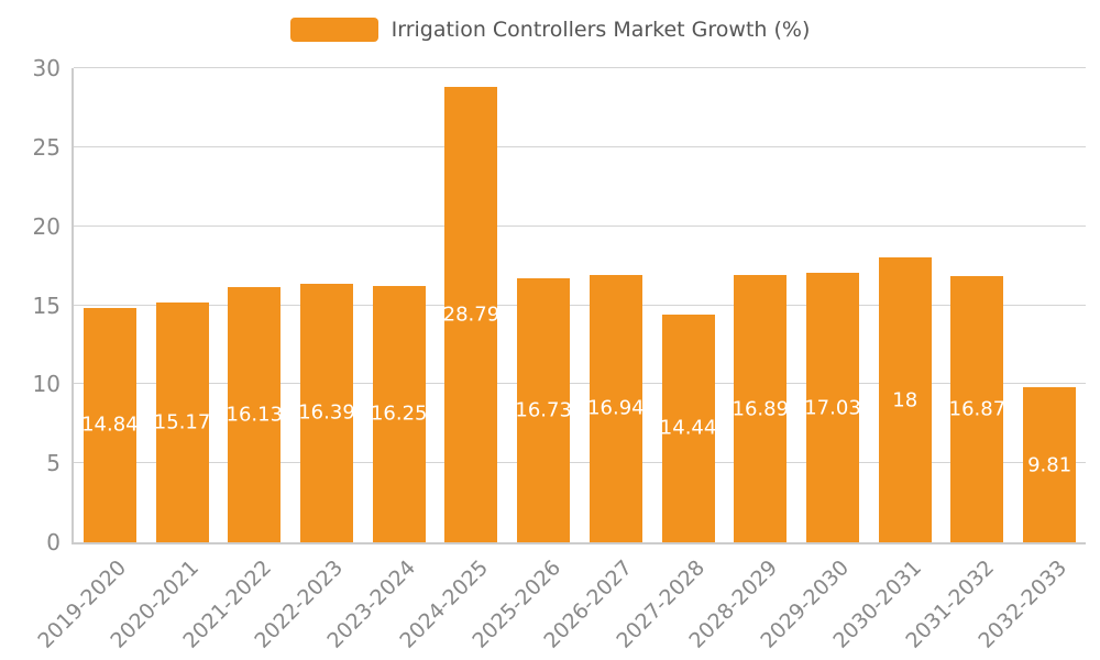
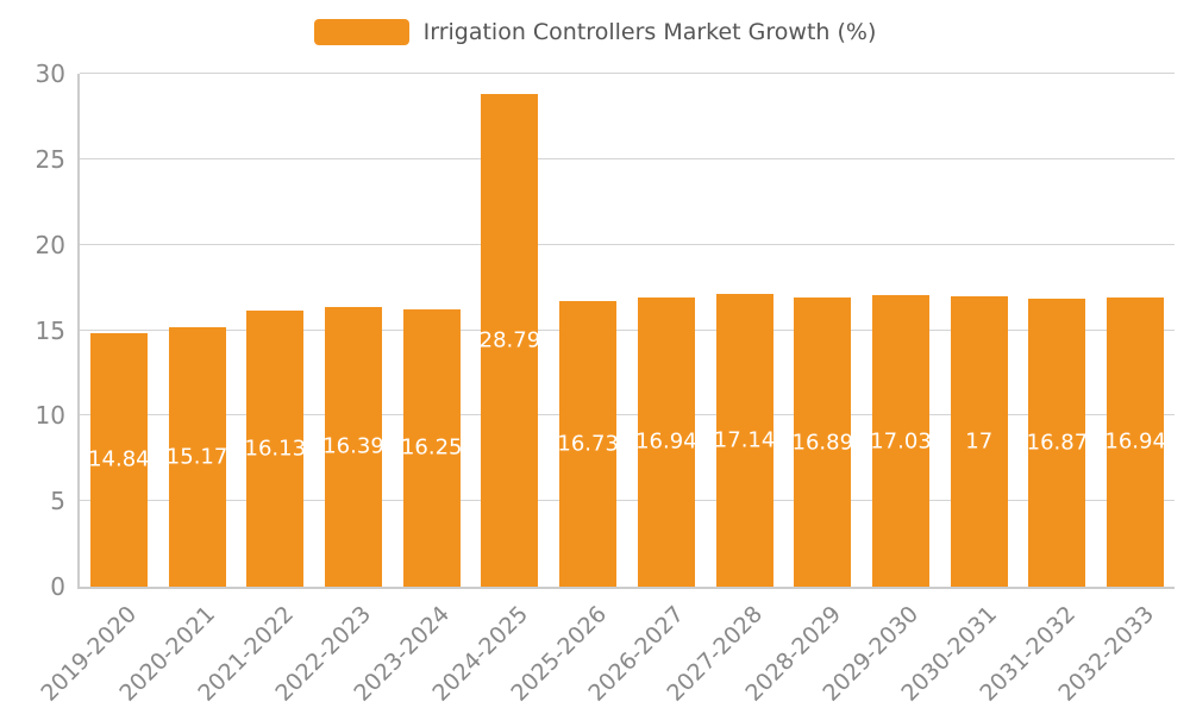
2027-2028: 14.44 -> 17.14
2030-2031: 18 -> 17
2032-2033: 9.81 -> 16.94
